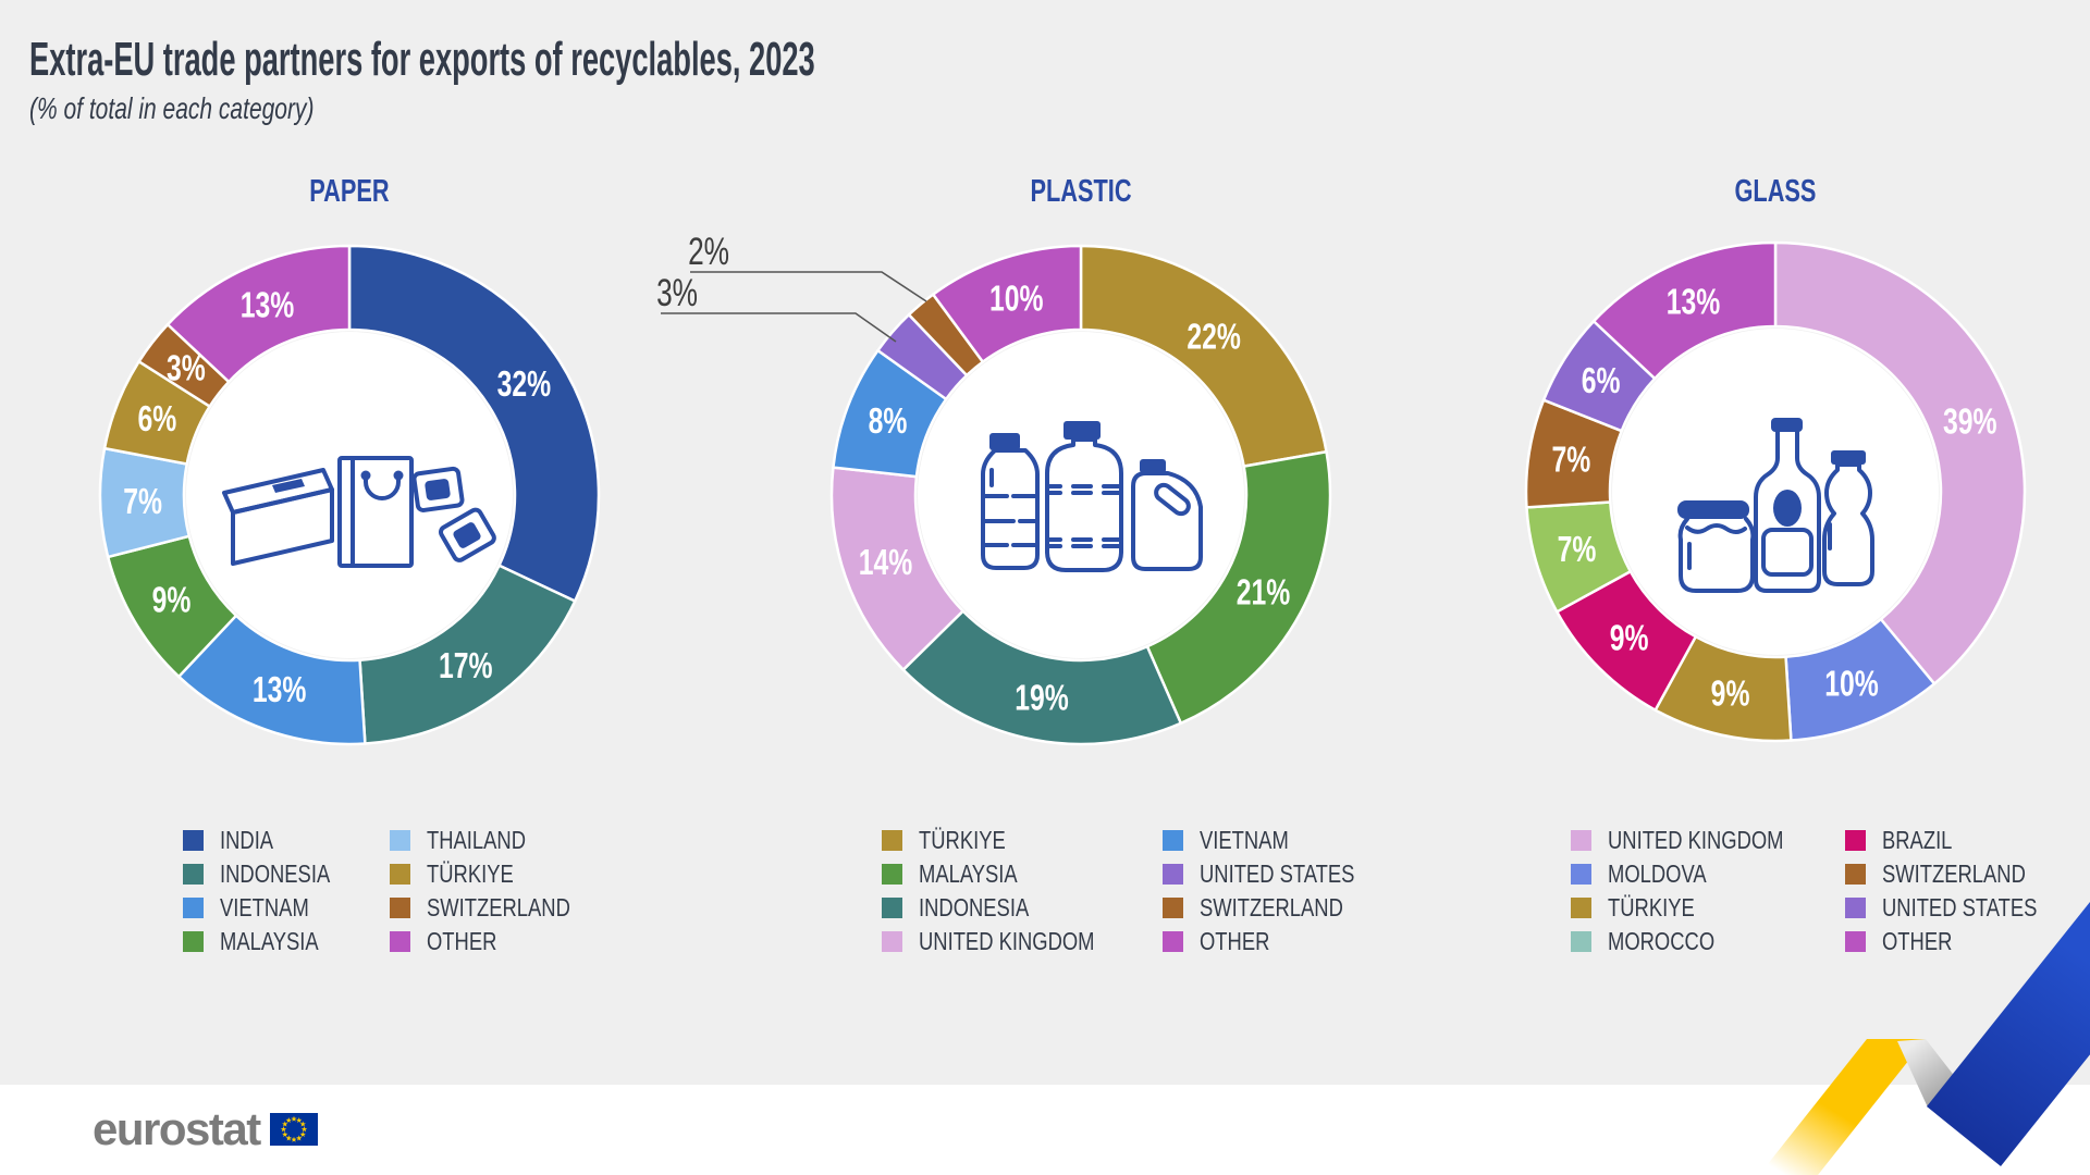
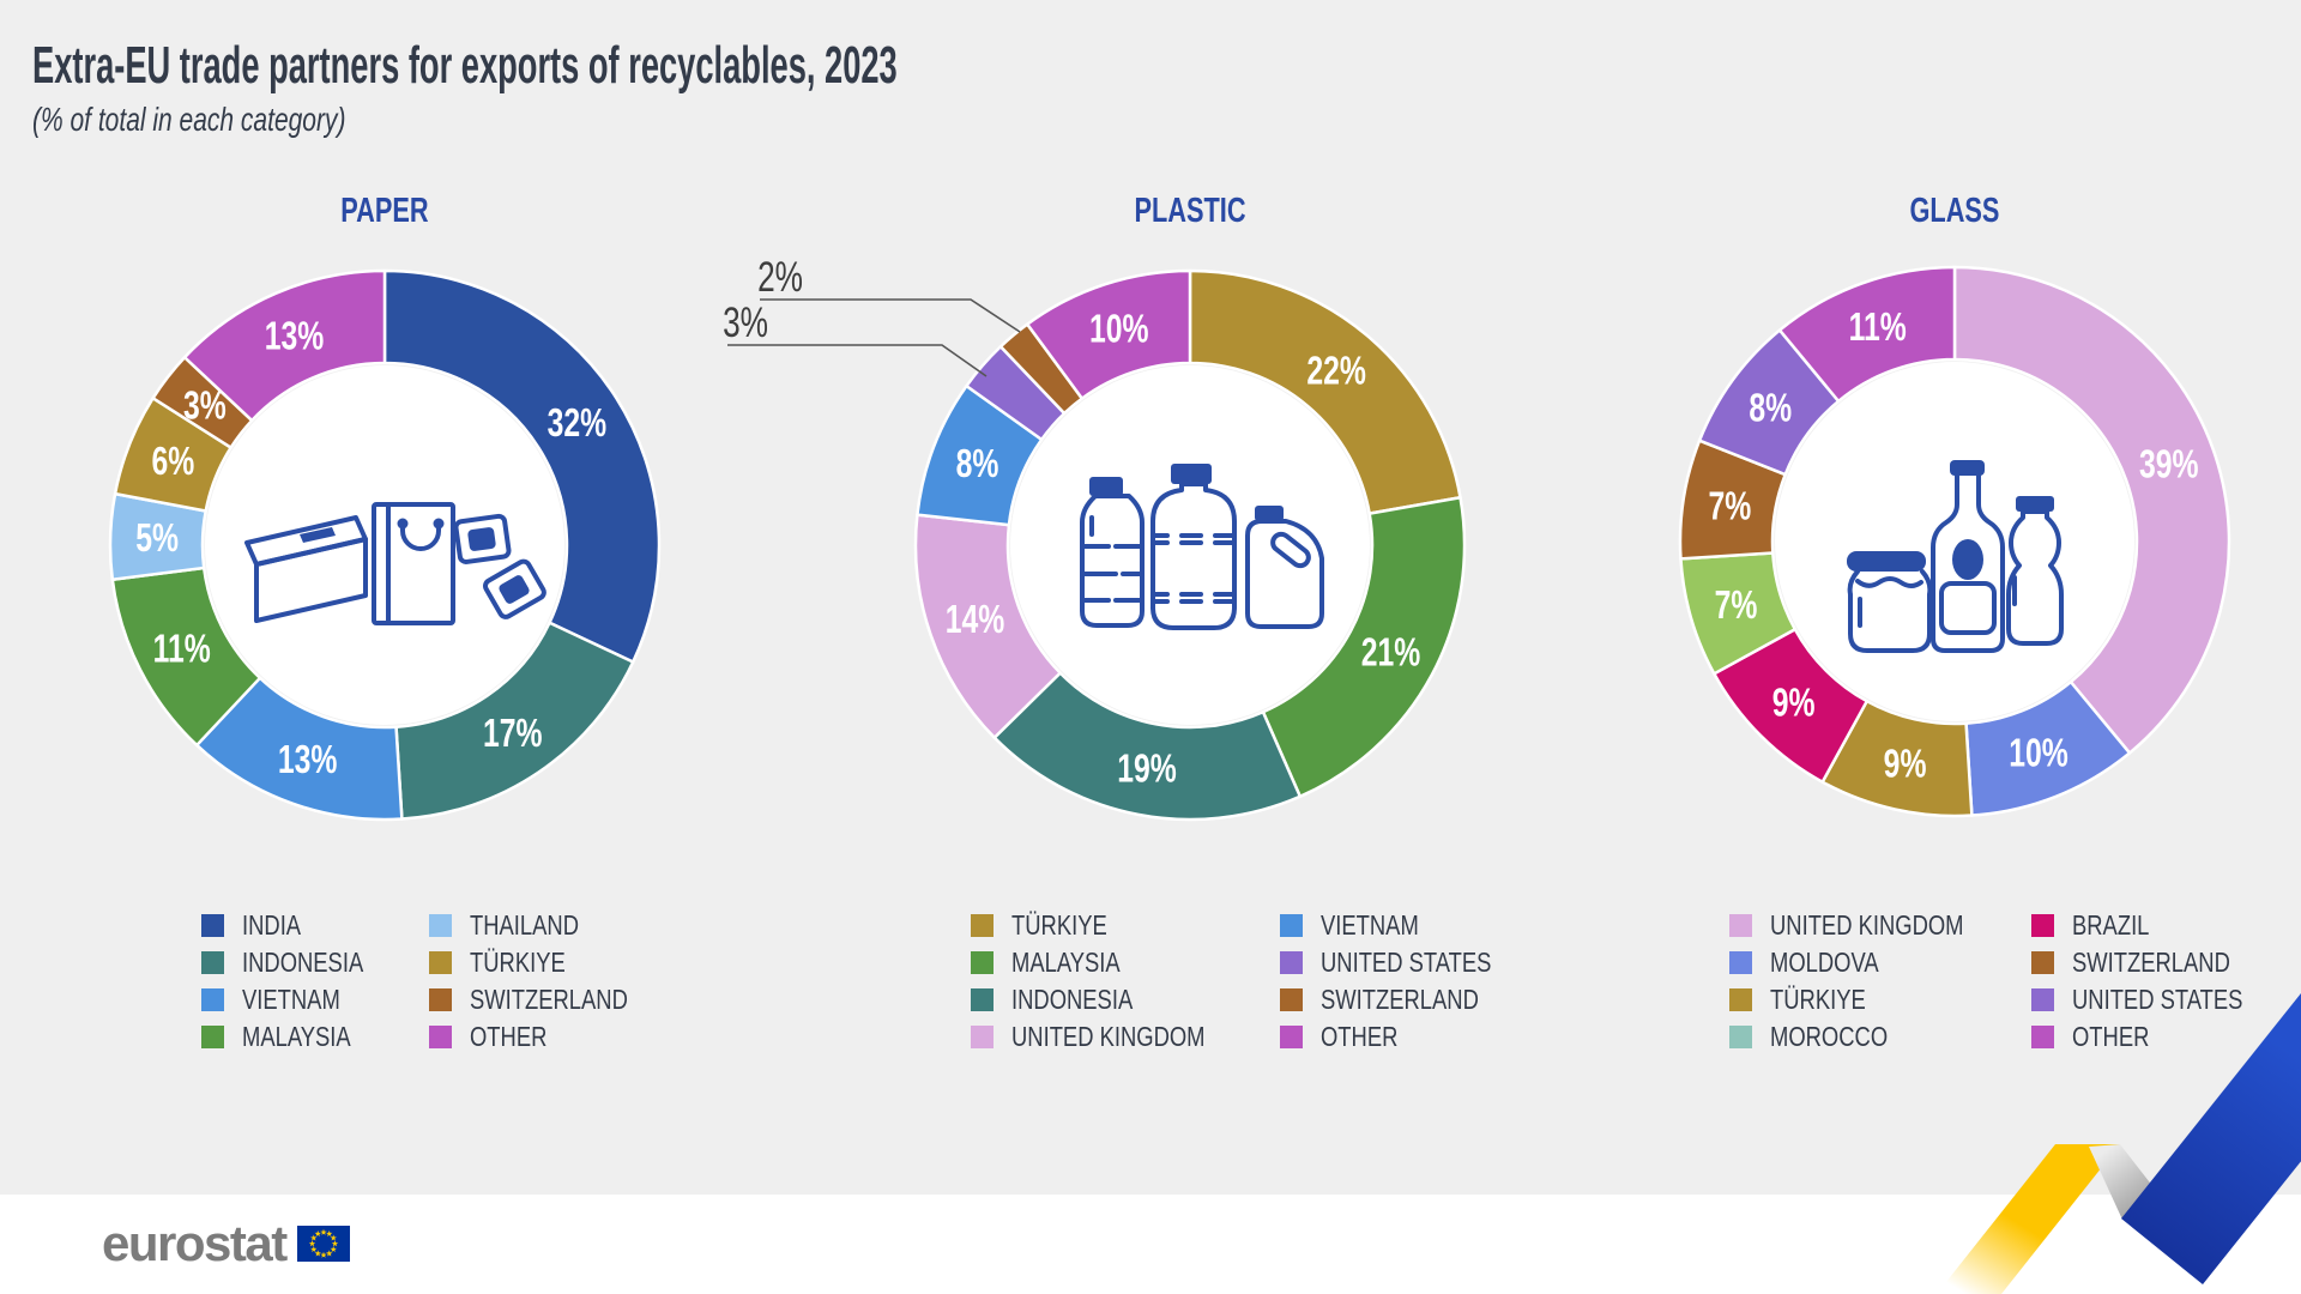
PAPER/MALAYSIA: 9% -> 11%
PAPER/THAILAND: 7% -> 5%
GLASS/UNITED STATES: 6% -> 8%
GLASS/OTHER: 13% -> 11%
